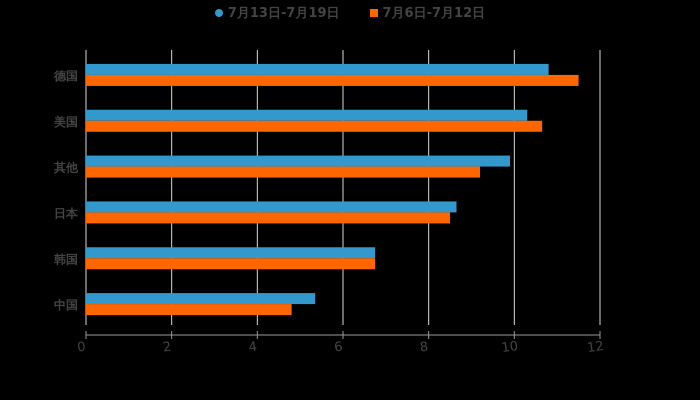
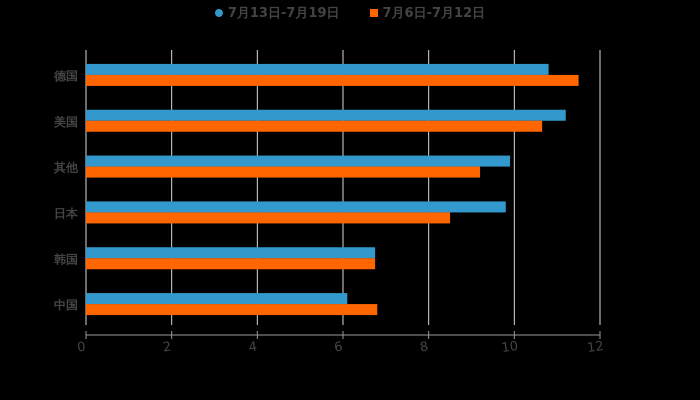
7月13日-7月19日/美国: 10.3 -> 11.2
7月13日-7月19日/日本: 8.7 -> 9.8
7月13日-7月19日/中国: 5.3 -> 6.1
7月6日-7月12日/中国: 4.8 -> 6.8
